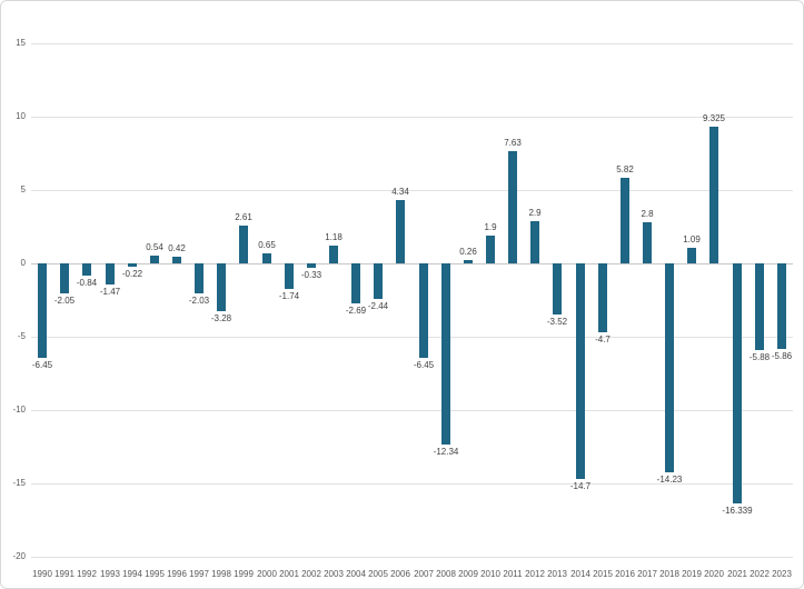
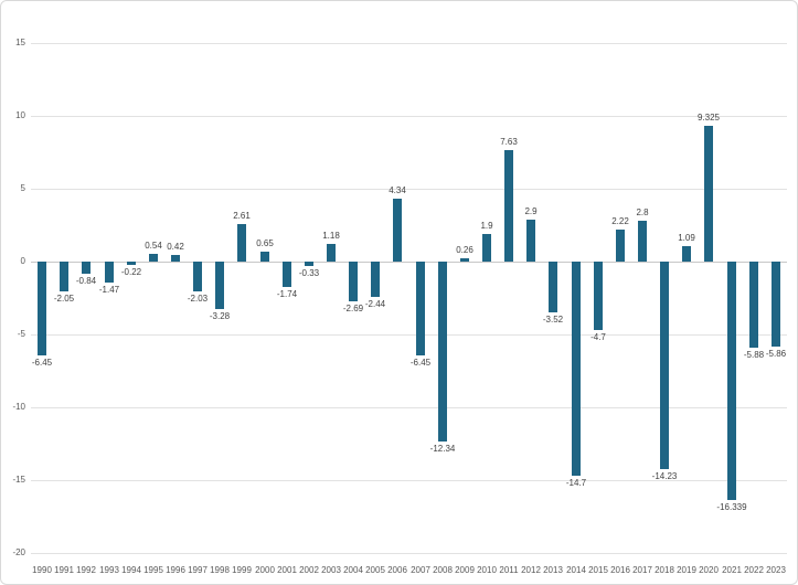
2016: 5.82 -> 2.22
